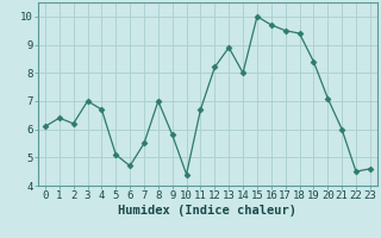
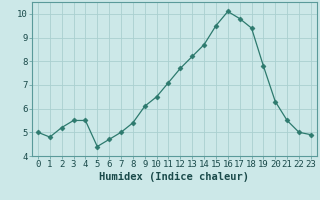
0: 6.1 -> 5.0
1: 6.4 -> 4.8
2: 6.2 -> 5.2
3: 7.0 -> 5.5
4: 6.7 -> 5.5
5: 5.1 -> 4.4
7: 5.5 -> 5.0
8: 7.0 -> 5.4
9: 5.8 -> 6.1
10: 4.4 -> 6.5
11: 6.7 -> 7.1
12: 8.2 -> 7.7
13: 8.9 -> 8.2
14: 8.0 -> 8.7
15: 10.0 -> 9.5
16: 9.7 -> 10.1
17: 9.5 -> 9.8
19: 8.4 -> 7.8
20: 7.1 -> 6.3
21: 6.0 -> 5.5
22: 4.5 -> 5.0
23: 4.6 -> 4.9
